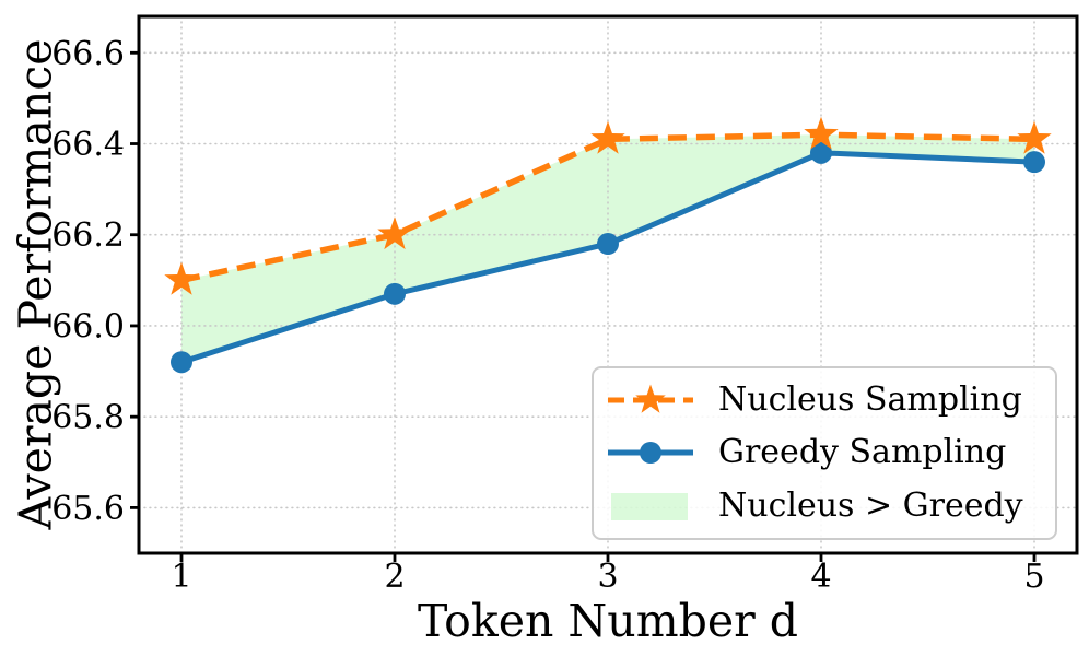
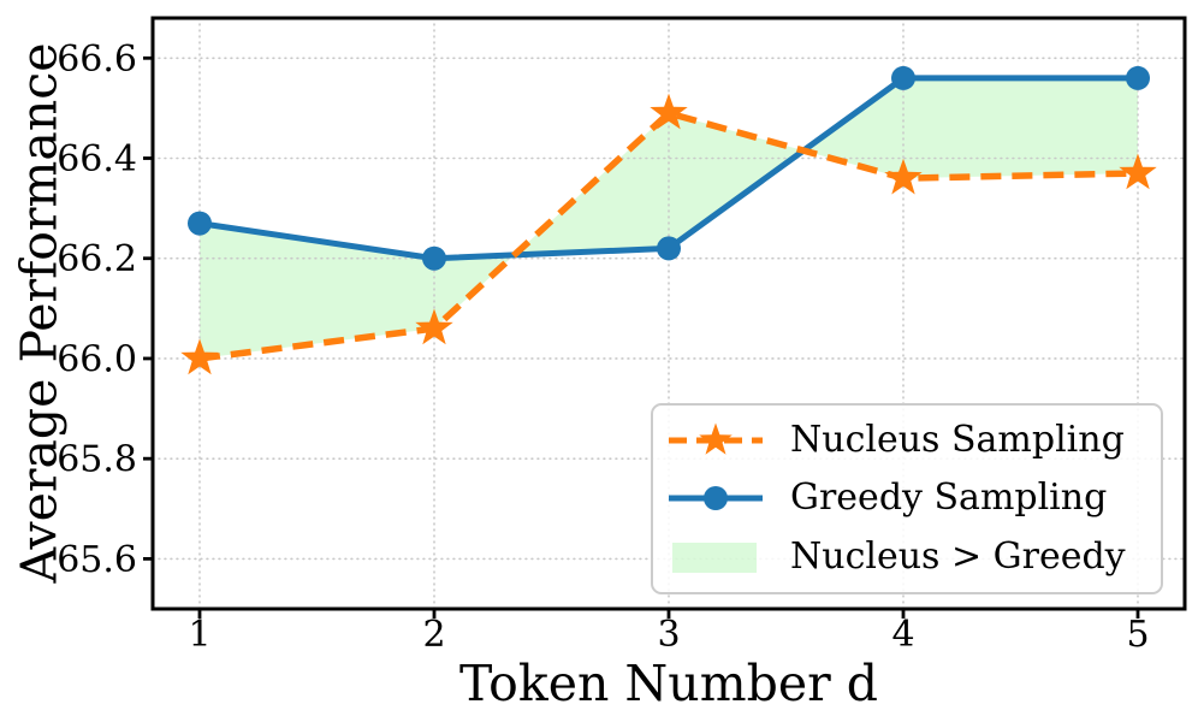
Nucleus Sampling/1: 66.10 -> 66.00
Greedy Sampling/1: 65.92 -> 66.27
Nucleus Sampling/2: 66.20 -> 66.06
Greedy Sampling/2: 66.07 -> 66.20
Nucleus Sampling/3: 66.41 -> 66.49
Greedy Sampling/3: 66.18 -> 66.22
Nucleus Sampling/4: 66.42 -> 66.36
Greedy Sampling/4: 66.38 -> 66.56
Nucleus Sampling/5: 66.41 -> 66.37
Greedy Sampling/5: 66.36 -> 66.56
